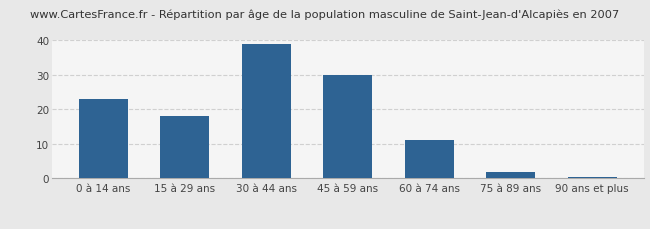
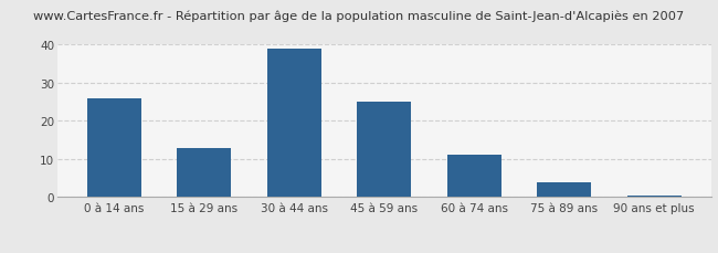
0 à 14 ans: 23.0 -> 26.0
15 à 29 ans: 18.0 -> 13.0
45 à 59 ans: 30.0 -> 25.0
75 à 89 ans: 2.0 -> 4.0
